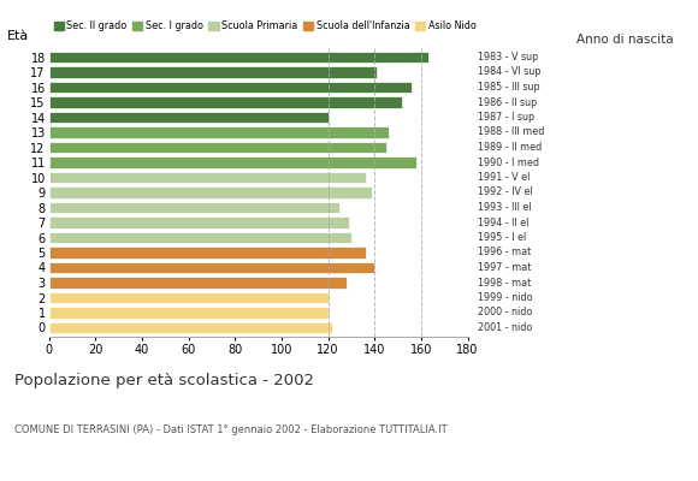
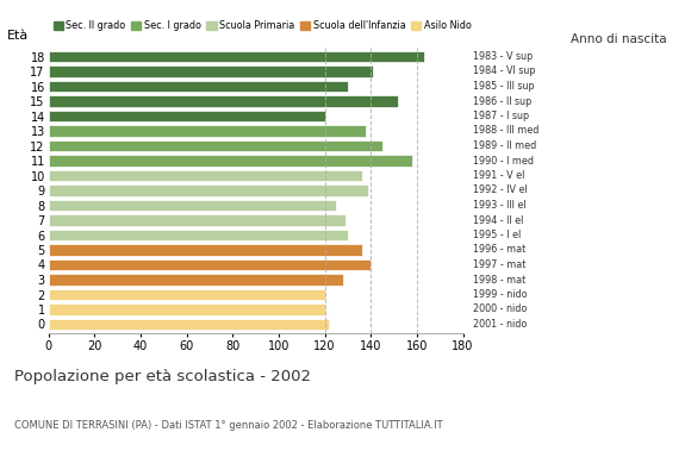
16: 156 -> 130
13: 146 -> 138
